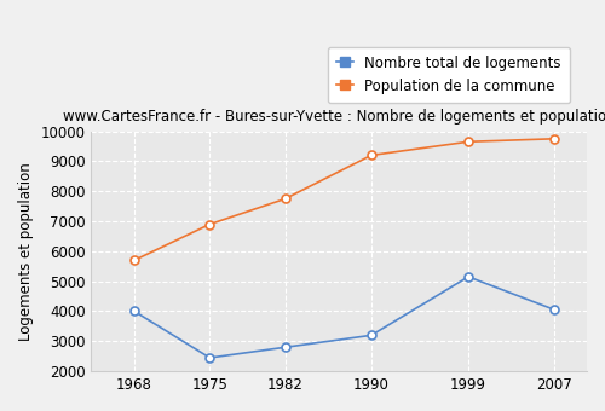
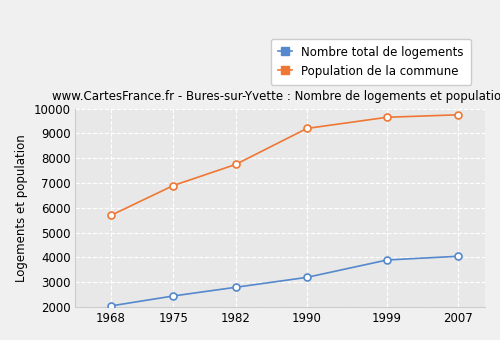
Nombre total de logements/1968: 4000 -> 2050
Nombre total de logements/1999: 5150 -> 3900
